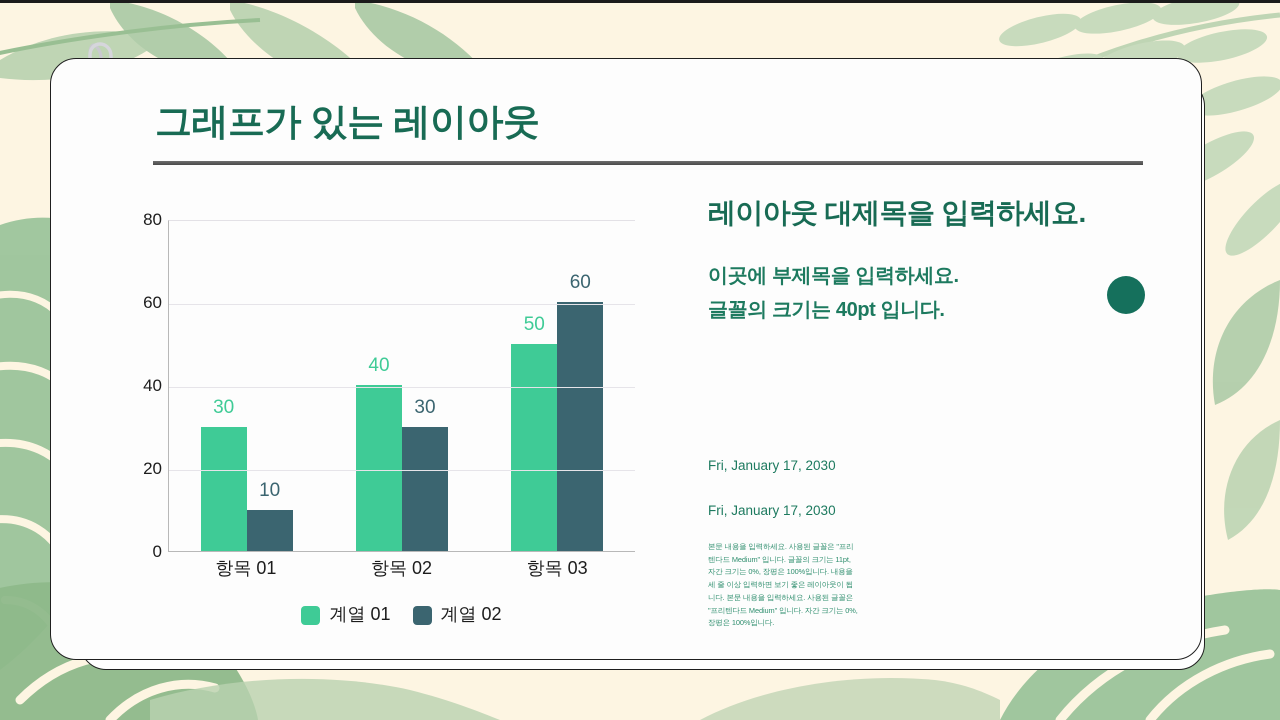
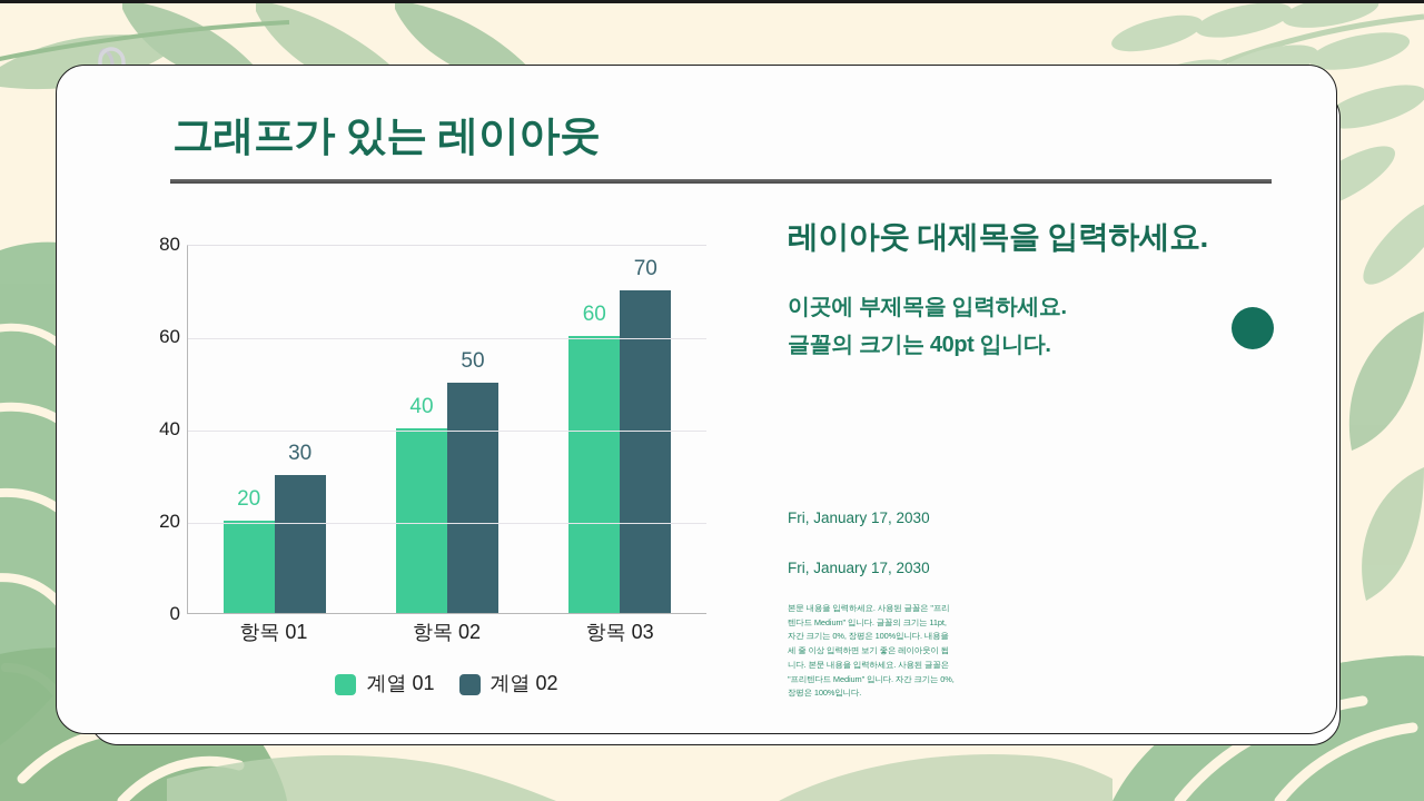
계열 01/항목 01: 30 -> 20
계열 02/항목 01: 10 -> 30
계열 02/항목 02: 30 -> 50
계열 01/항목 03: 50 -> 60
계열 02/항목 03: 60 -> 70
